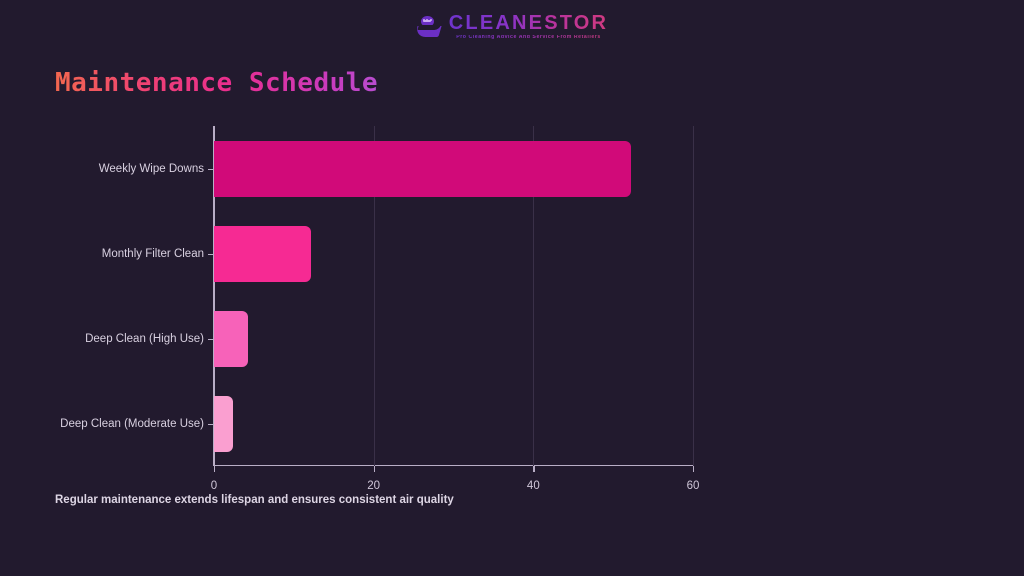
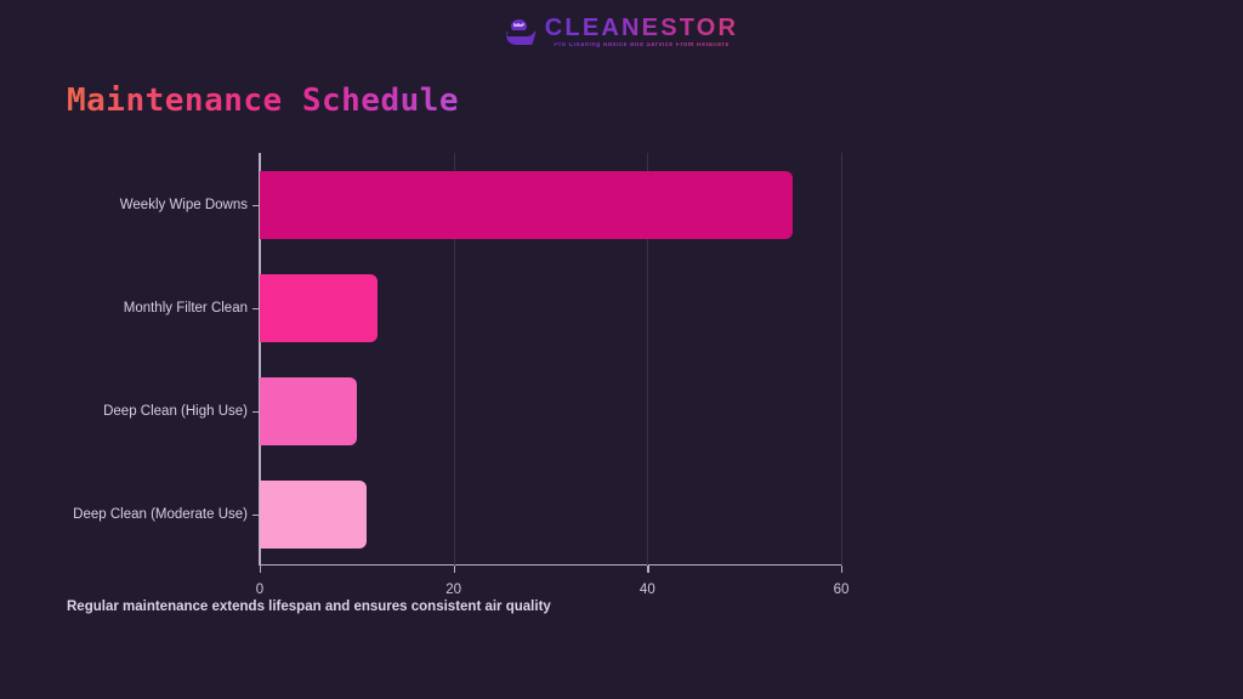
Weekly Wipe Downs: 52 -> 55
Deep Clean (High Use): 4 -> 10
Deep Clean (Moderate Use): 2 -> 11
